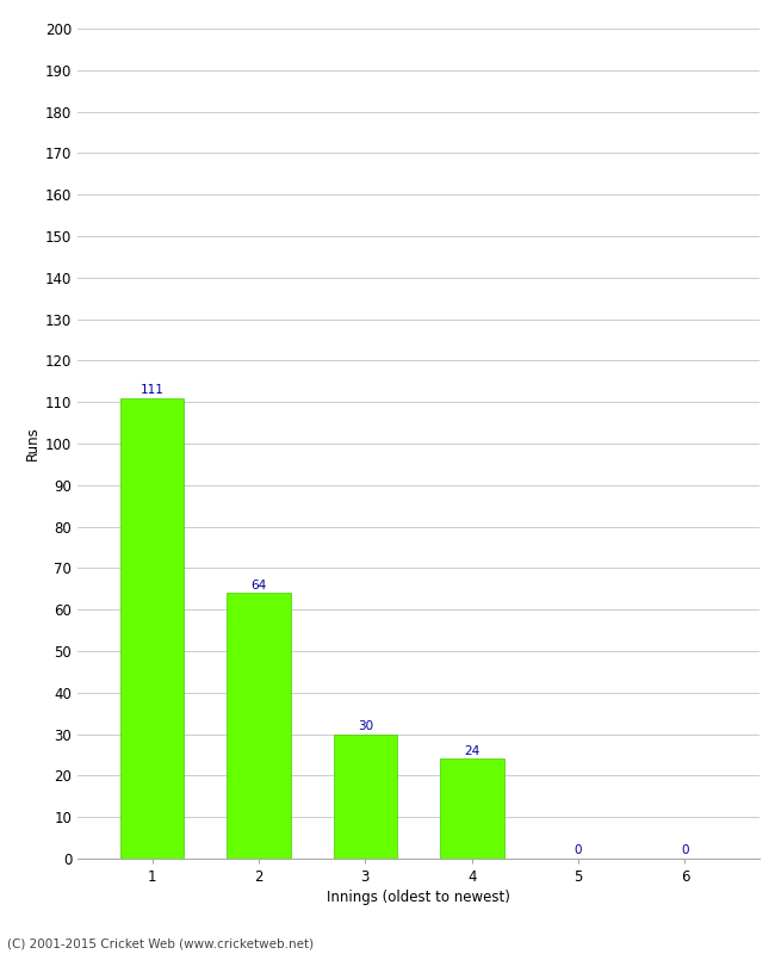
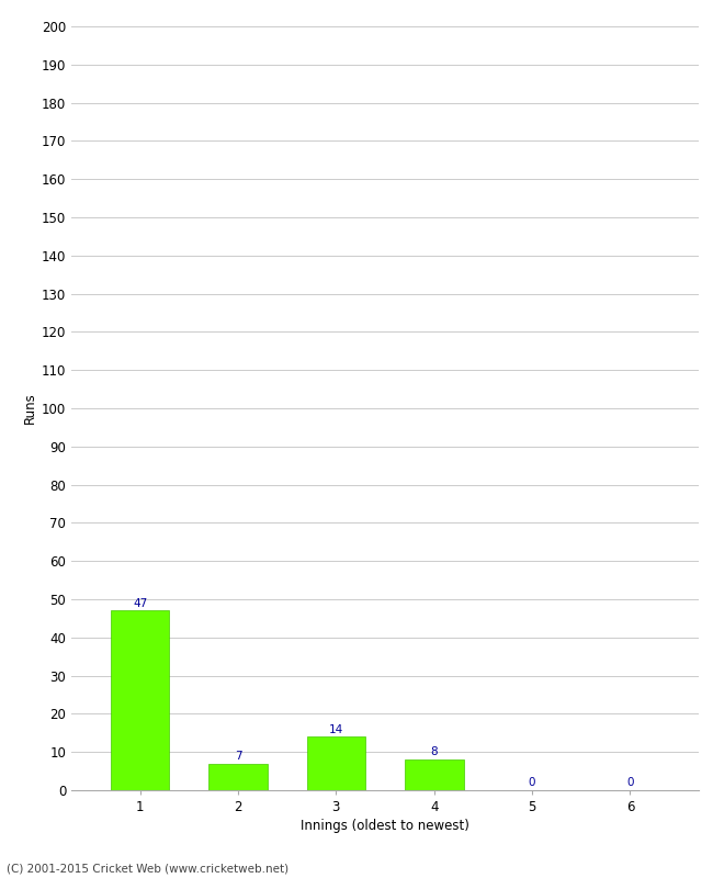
1: 111 -> 47
2: 64 -> 7
3: 30 -> 14
4: 24 -> 8
